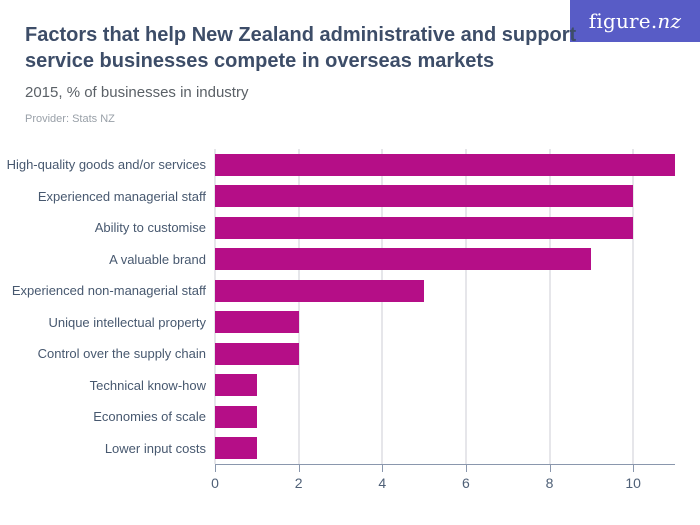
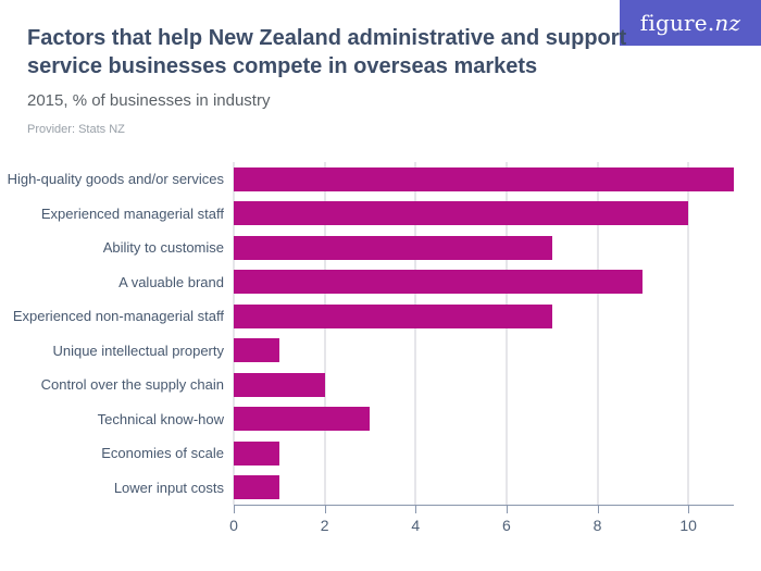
Ability to customise: 10 -> 7
Experienced non-managerial staff: 5 -> 7
Unique intellectual property: 2 -> 1
Technical know-how: 1 -> 3
